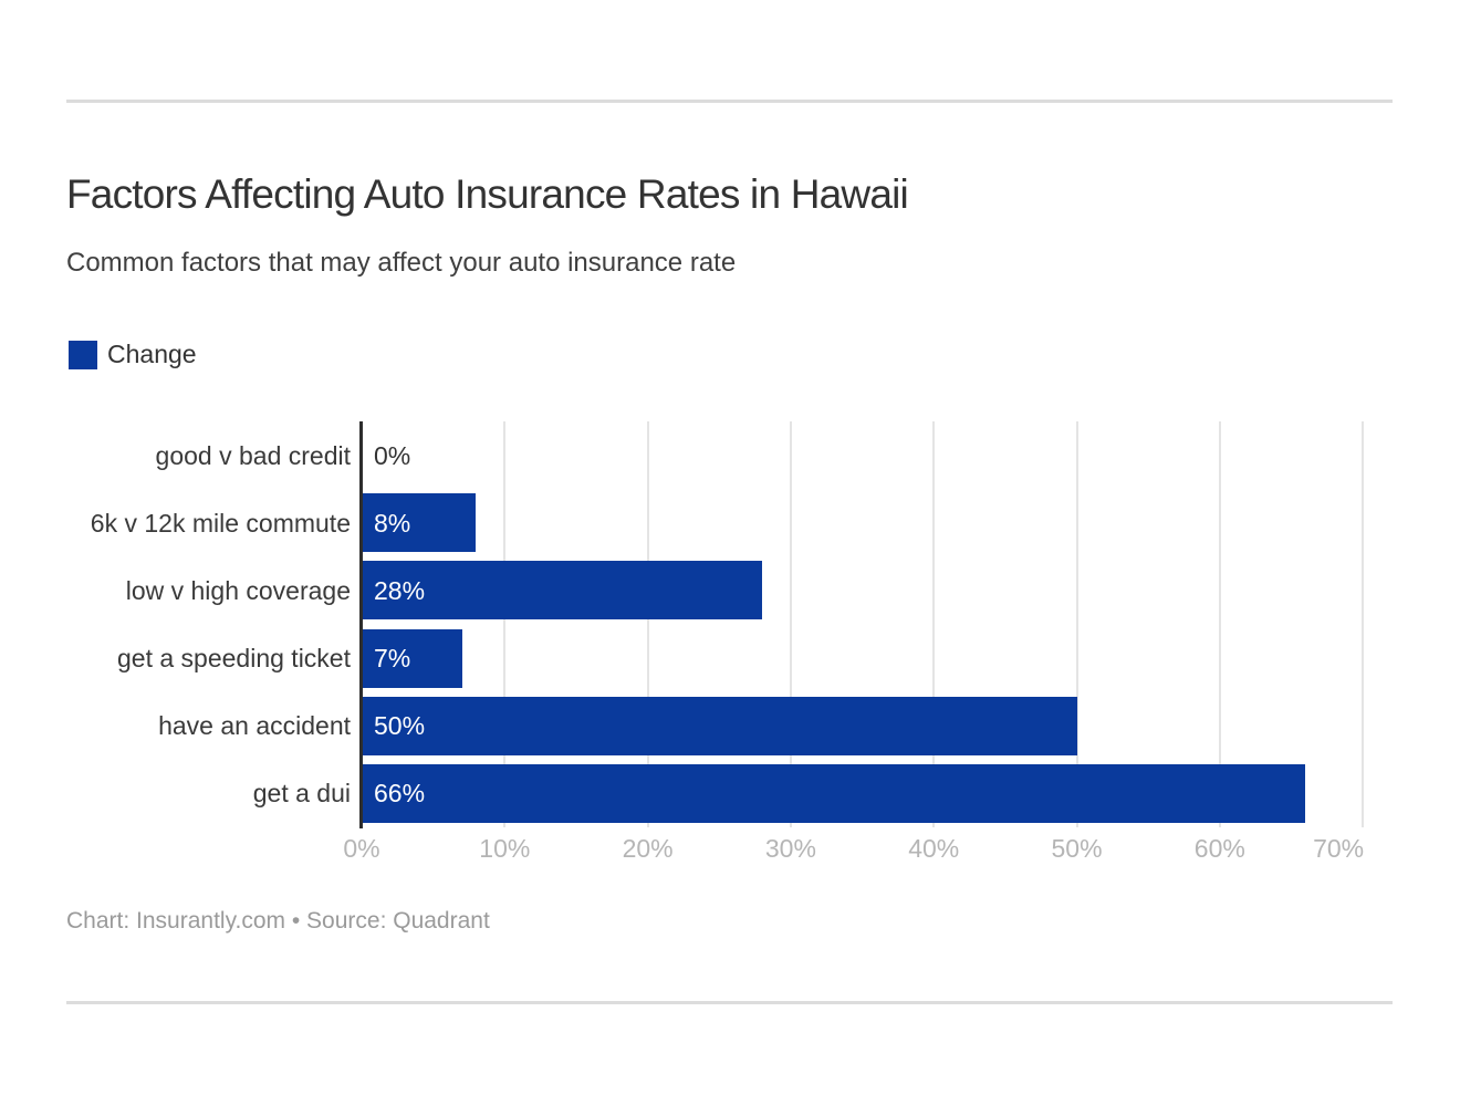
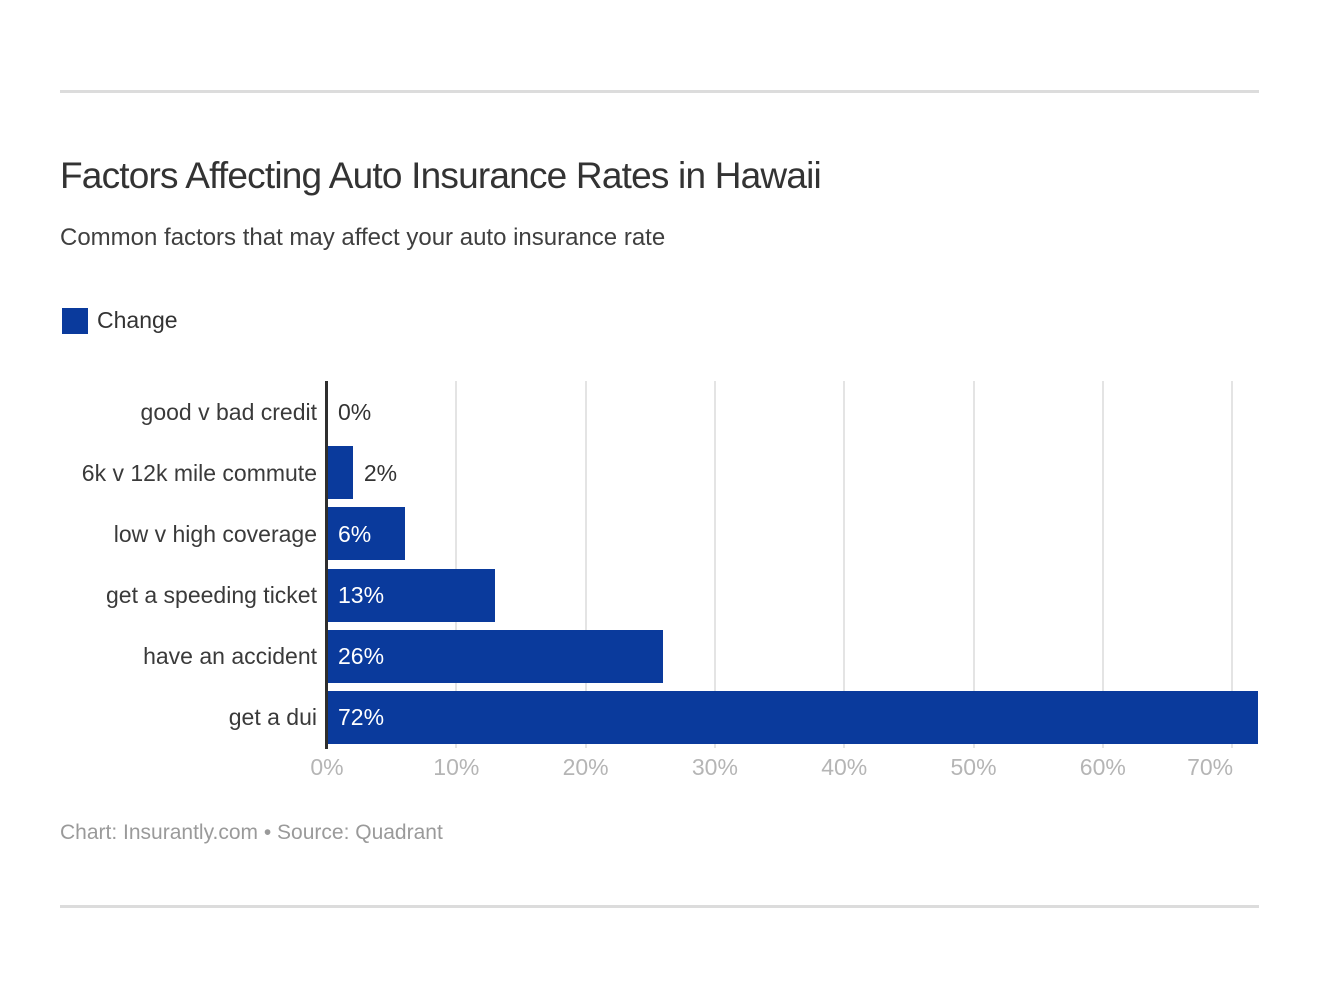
6k v 12k mile commute: 8% -> 2%
low v high coverage: 28% -> 6%
get a speeding ticket: 7% -> 13%
have an accident: 50% -> 26%
get a dui: 66% -> 72%
